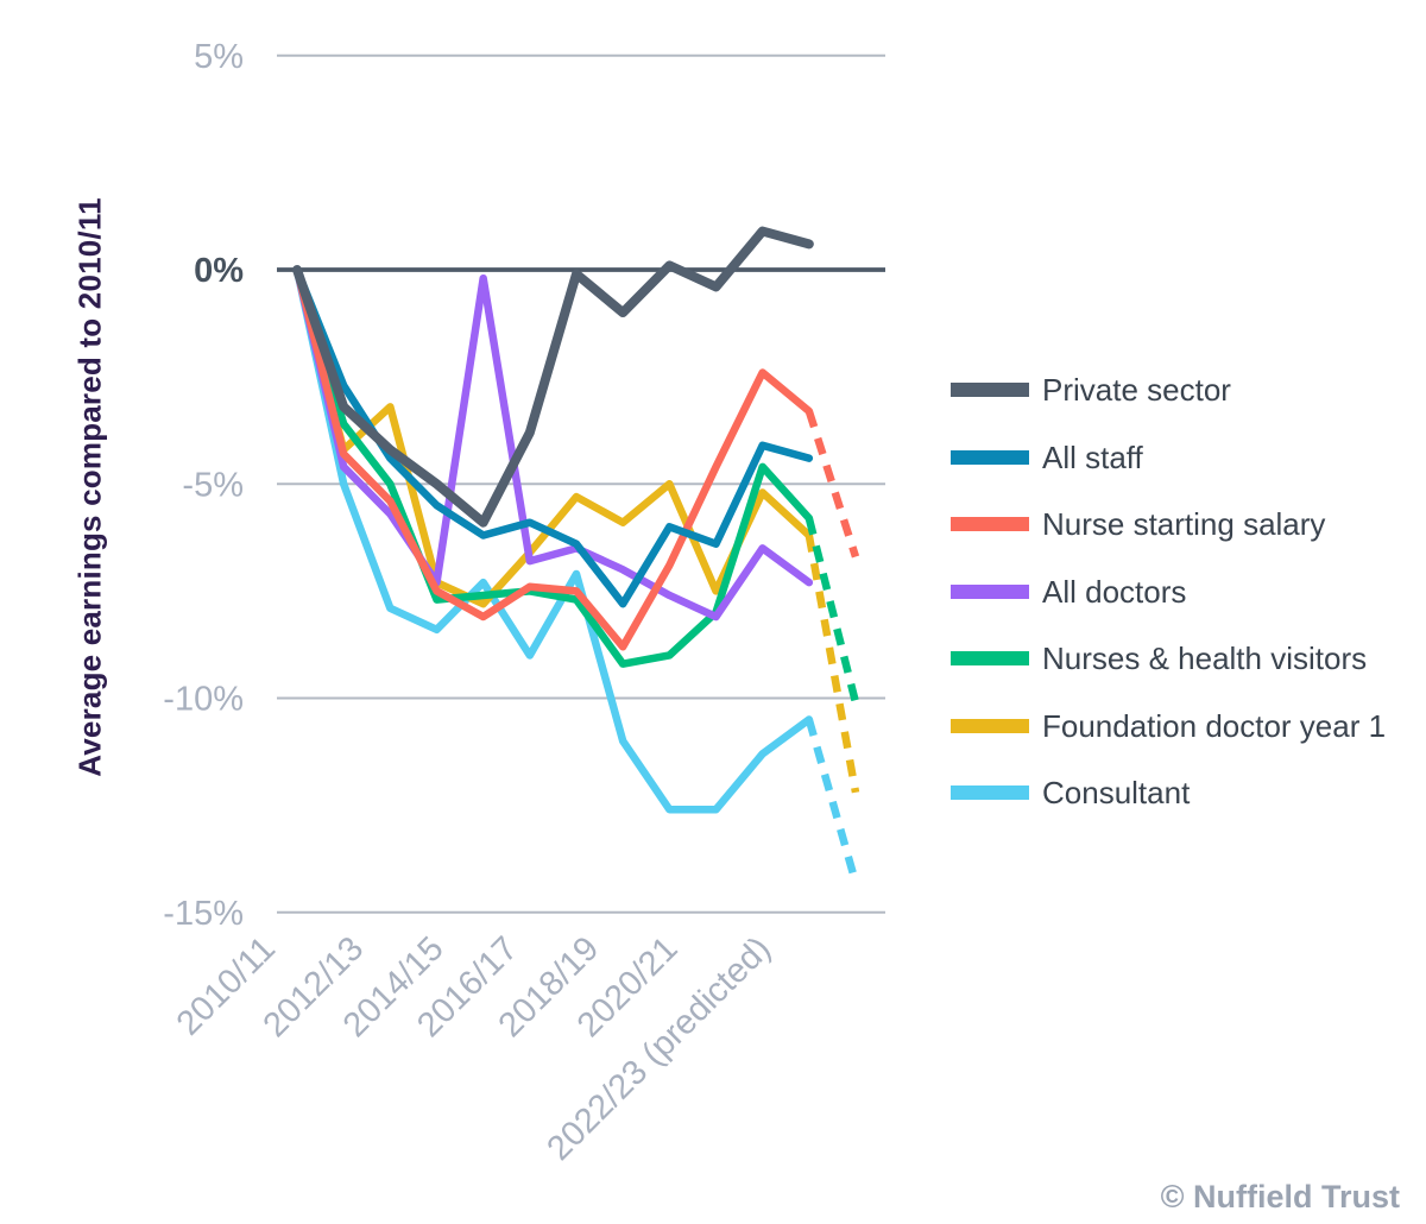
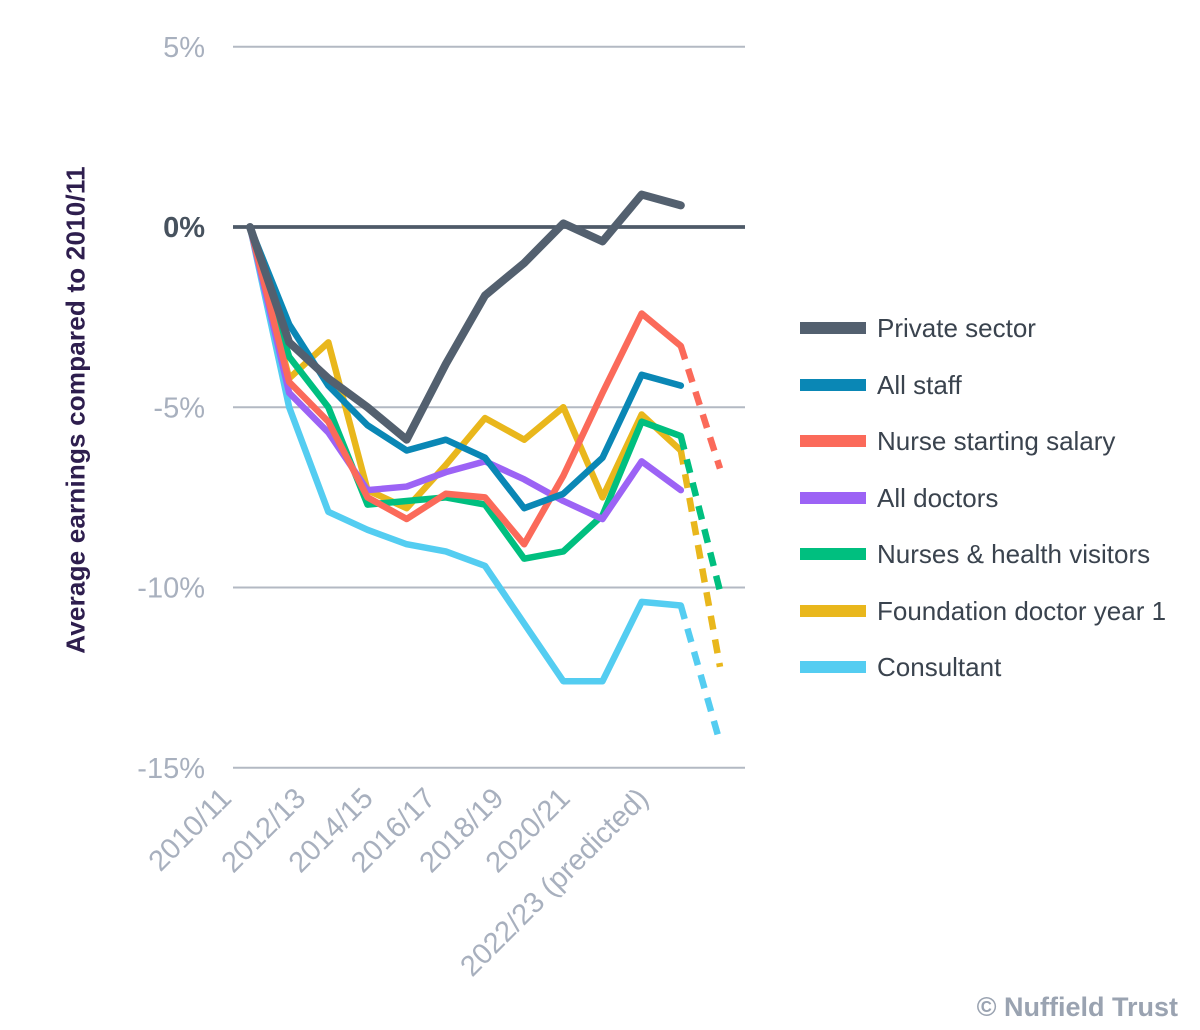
All doctors/2014/15: -0.2% -> -7.2%
Consultant/2014/15: -7.3% -> -8.8%
Private sector/2016/17: -0.1% -> -1.9%
Consultant/2016/17: -7.1% -> -9.4%
All staff/2018/19: -6.0% -> -7.4%
Nurses & health visitors/2020/21: -4.6% -> -5.4%
Consultant/2020/21: -11.3% -> -10.4%
